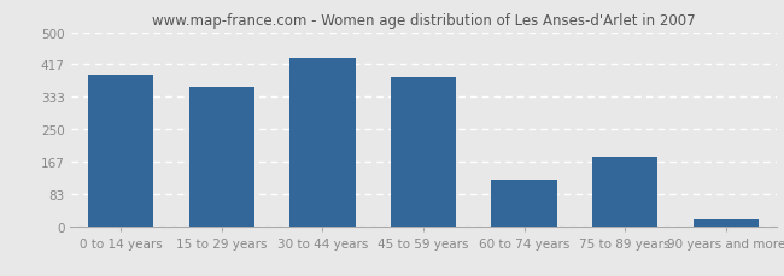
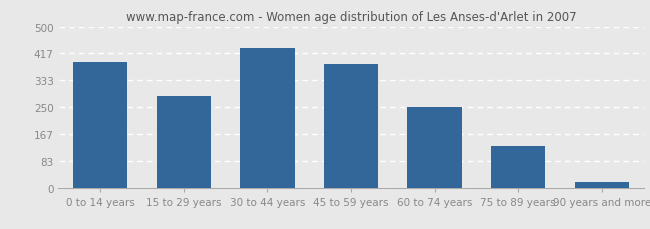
15 to 29 years: 360 -> 285
60 to 74 years: 120 -> 250
75 to 89 years: 180 -> 128
